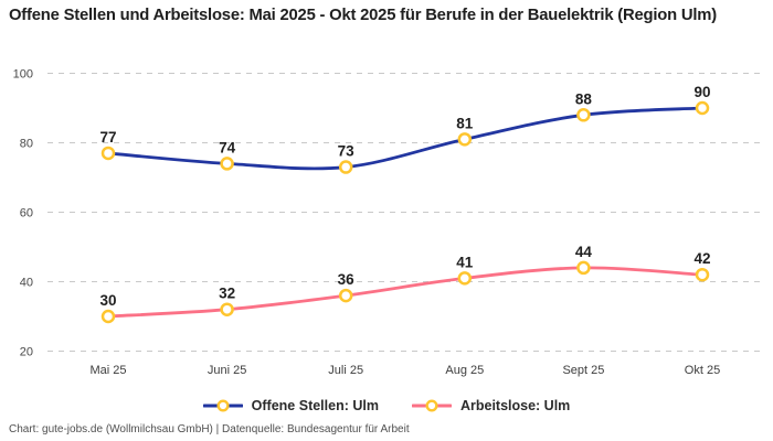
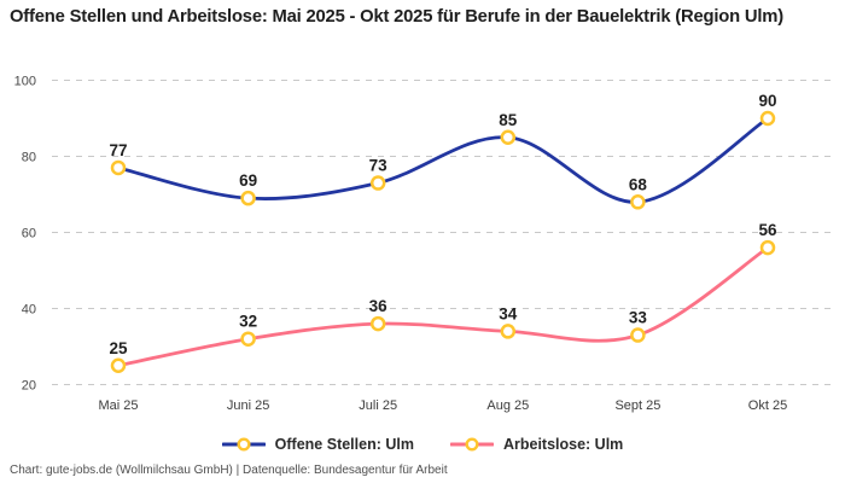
Arbeitslose: Ulm/Mai 25: 30 -> 25
Offene Stellen: Ulm/Juni 25: 74 -> 69
Offene Stellen: Ulm/Aug 25: 81 -> 85
Arbeitslose: Ulm/Aug 25: 41 -> 34
Offene Stellen: Ulm/Sept 25: 88 -> 68
Arbeitslose: Ulm/Sept 25: 44 -> 33
Arbeitslose: Ulm/Okt 25: 42 -> 56
